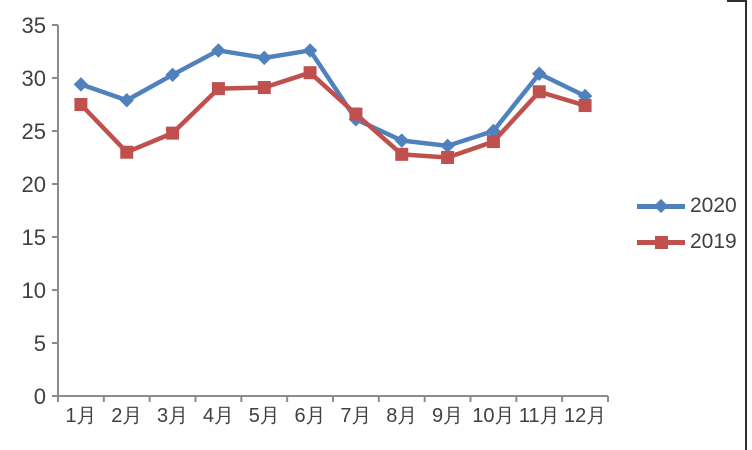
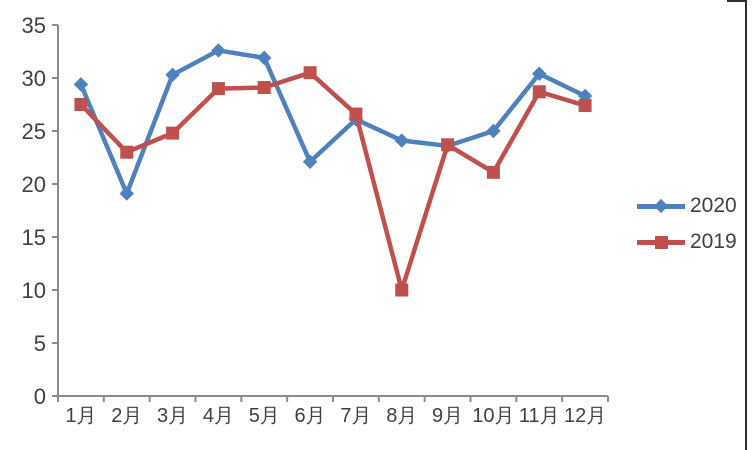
2020/2月: 27.9 -> 19.1
2020/6月: 32.6 -> 22.1
2019/8月: 22.8 -> 10.0
2019/9月: 22.5 -> 23.7
2019/10月: 24.0 -> 21.1
